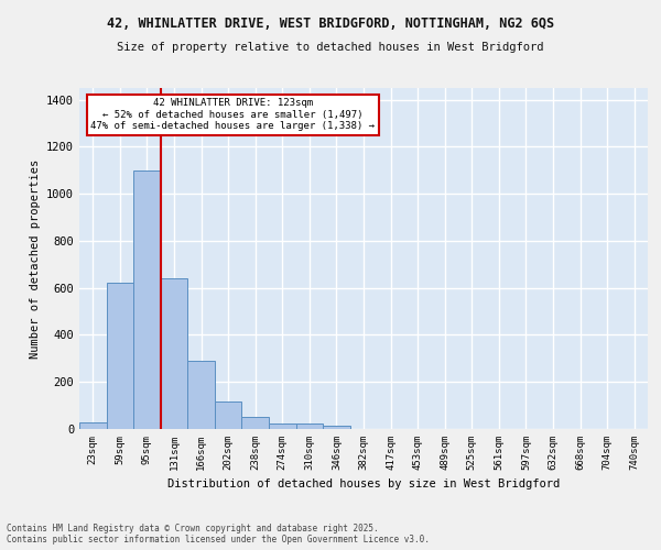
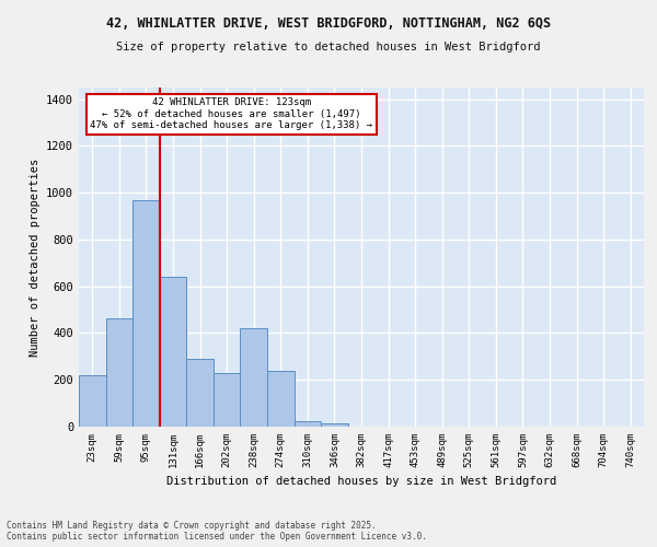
23sqm: 28 -> 220
59sqm: 620 -> 465
95sqm: 1100 -> 970
202sqm: 118 -> 230
238sqm: 50 -> 420
274sqm: 25 -> 240
